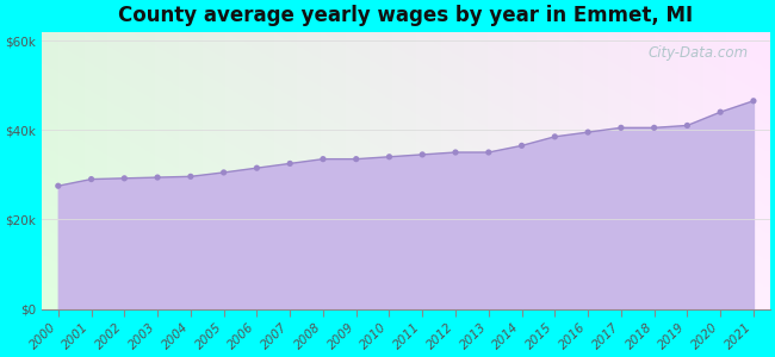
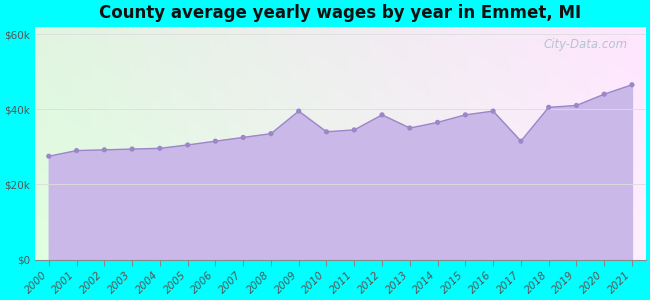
2009: $33.5k -> $39.5k
2012: $35.0k -> $38.5k
2017: $40.5k -> $31.5k
